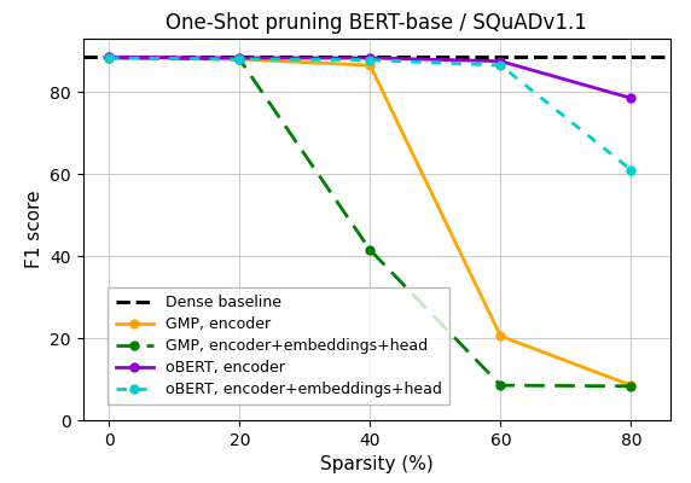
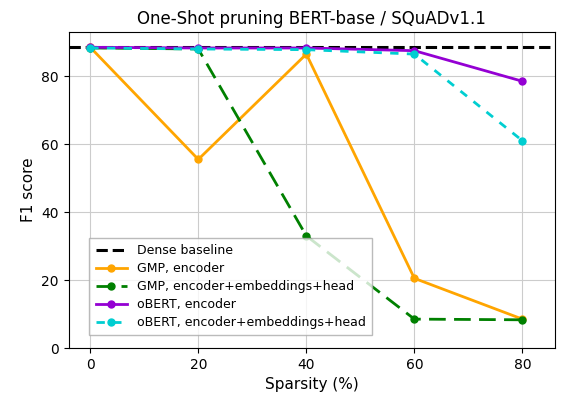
GMP, encoder/20: 88.0 -> 55.5
GMP, encoder+embeddings+head/40: 41.5 -> 33.0
